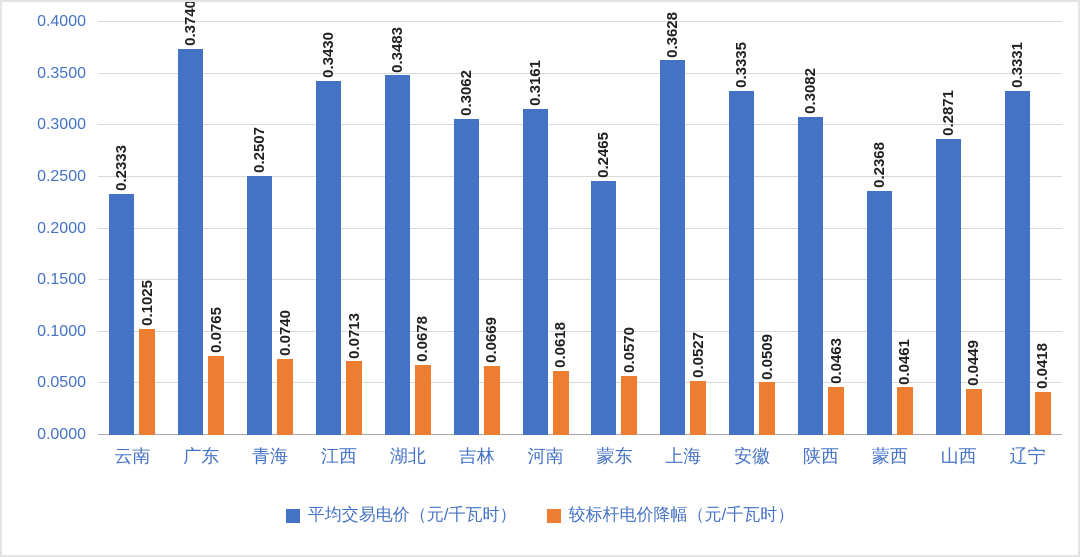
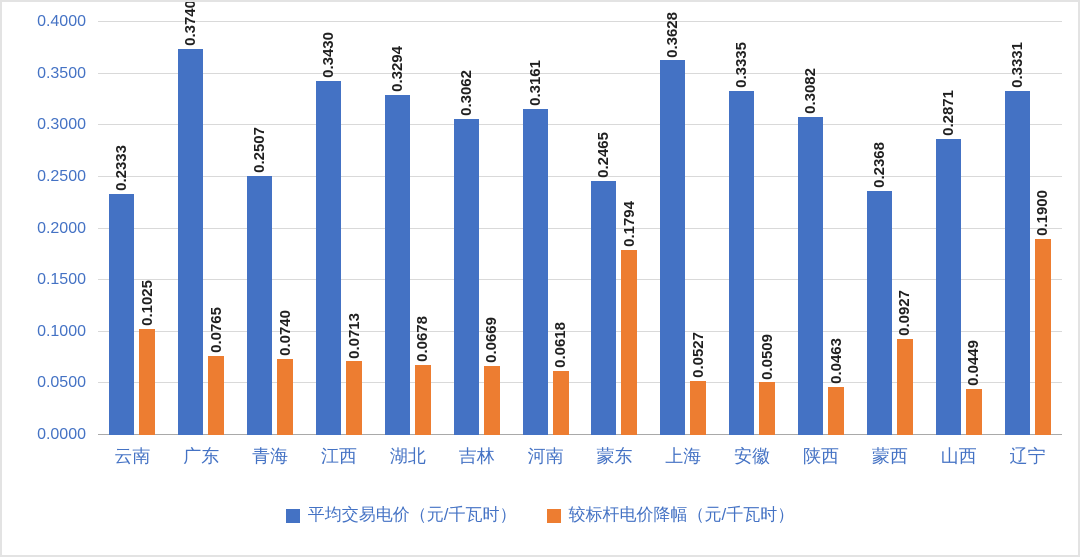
平均交易电价（元/千瓦时）/湖北: 0.3483 -> 0.3294
较标杆电价降幅（元/千瓦时）/蒙东: 0.0570 -> 0.1794
较标杆电价降幅（元/千瓦时）/蒙西: 0.0461 -> 0.0927
较标杆电价降幅（元/千瓦时）/辽宁: 0.0418 -> 0.1900
